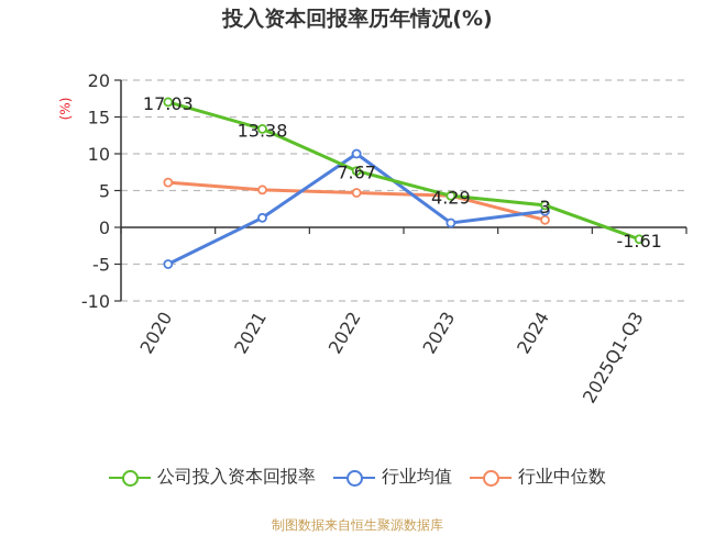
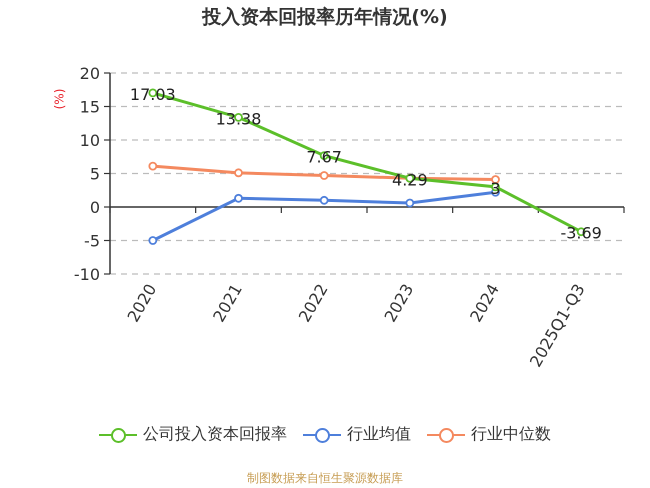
行业均值/2022: 10 -> 1
行业中位数/2024: 1 -> 4
公司投入资本回报率/2025Q1-Q3: -1.61 -> -3.69
